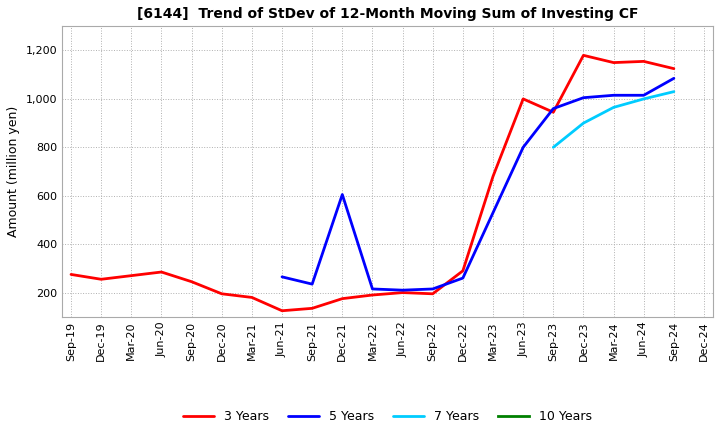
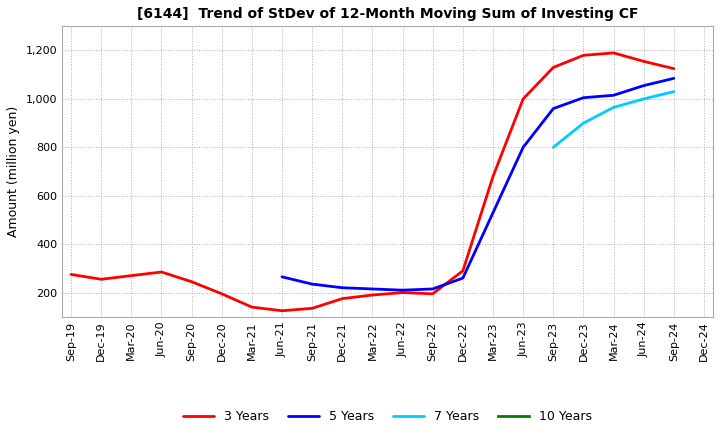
3 Years/Mar-21: 180 -> 140
5 Years/Dec-21: 605 -> 220
3 Years/Sep-23: 945 -> 1,130
3 Years/Mar-24: 1,150 -> 1,190
5 Years/Jun-24: 1,015 -> 1,055
